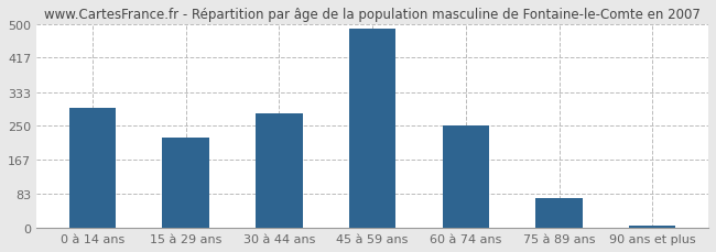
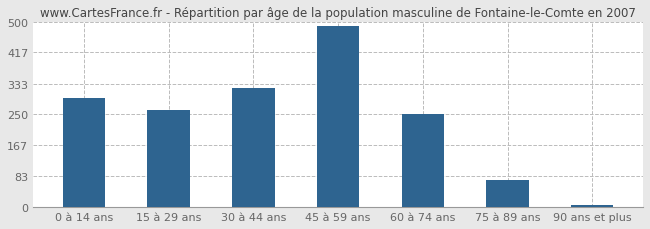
15 à 29 ans: 220 -> 263
30 à 44 ans: 280 -> 320
